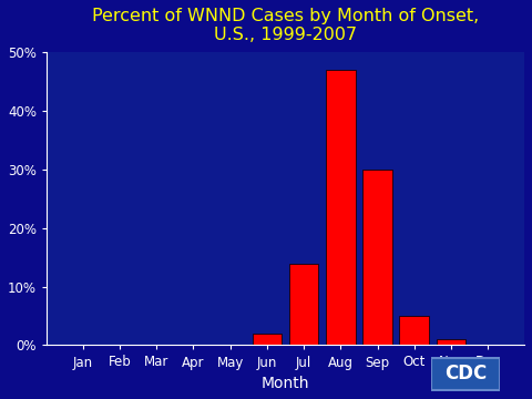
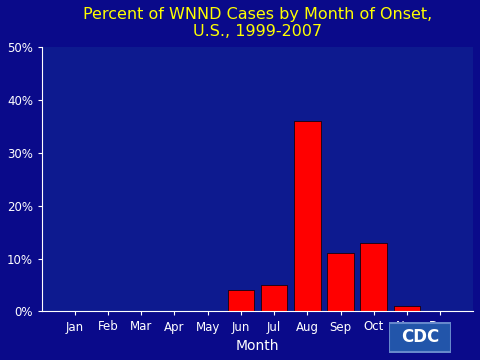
Jun: 2% -> 4%
Jul: 14% -> 5%
Aug: 47% -> 36%
Sep: 30% -> 11%
Oct: 5% -> 13%
